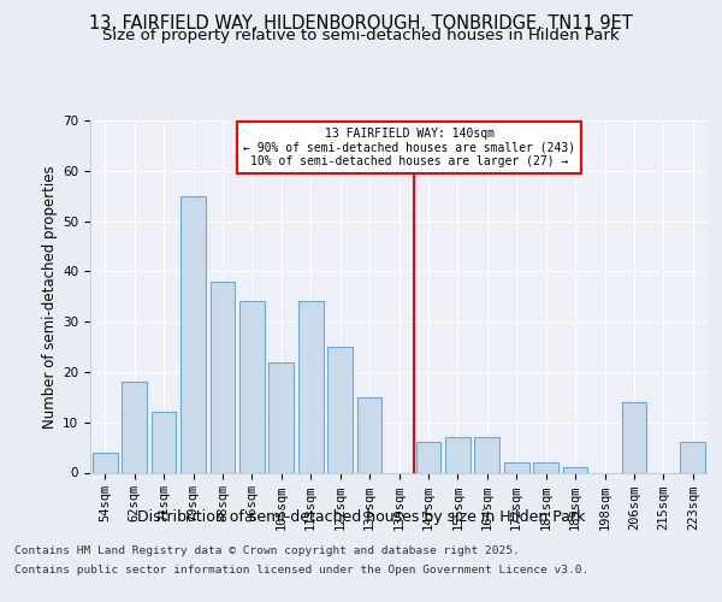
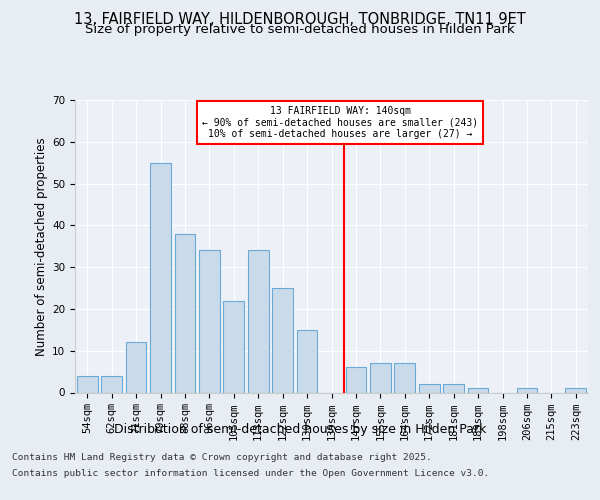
62sqm: 18 -> 4
206sqm: 14 -> 1
223sqm: 6 -> 1
